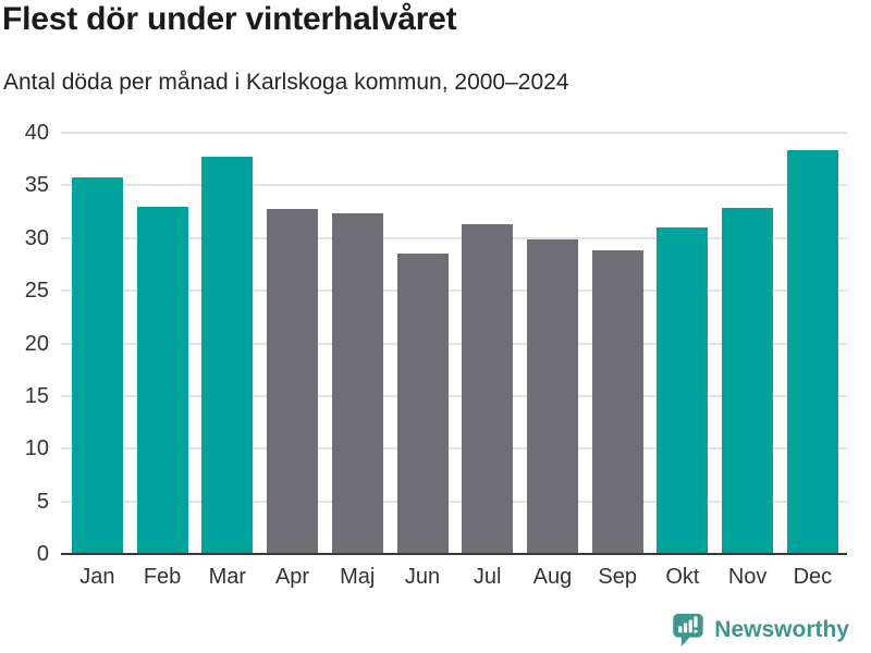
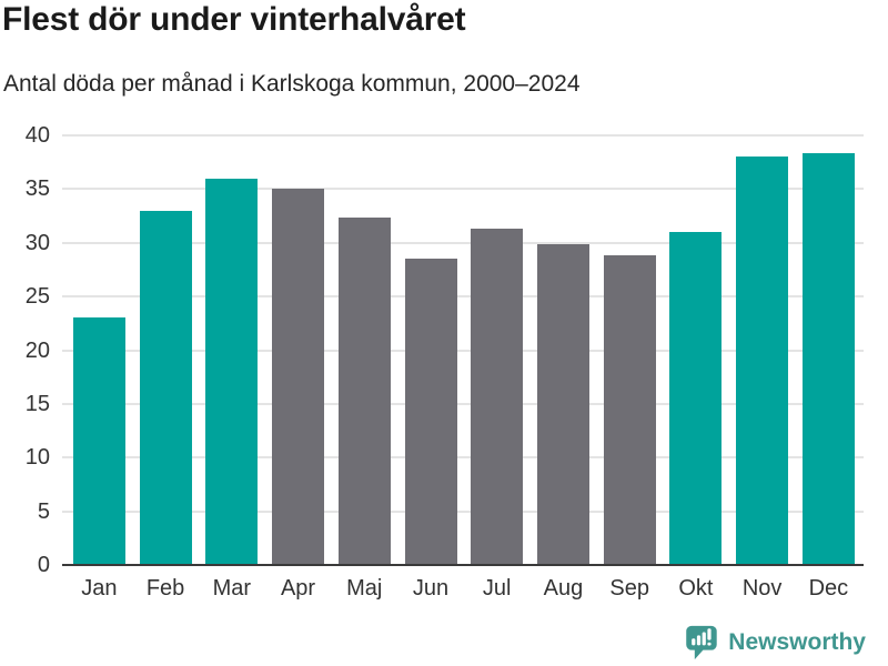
Jan: 36 -> 23
Mar: 38 -> 36
Apr: 33 -> 35
Nov: 33 -> 38
